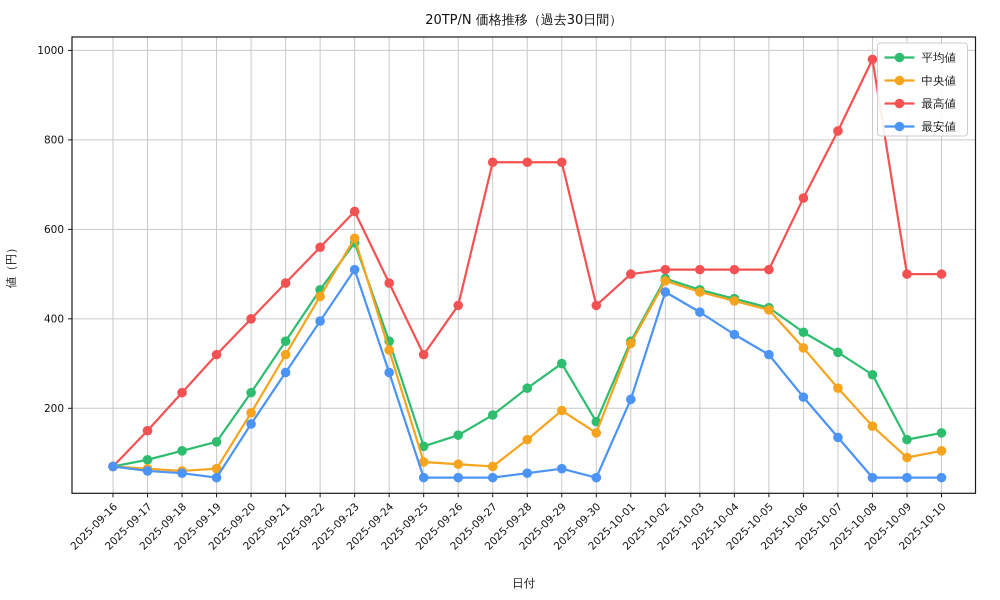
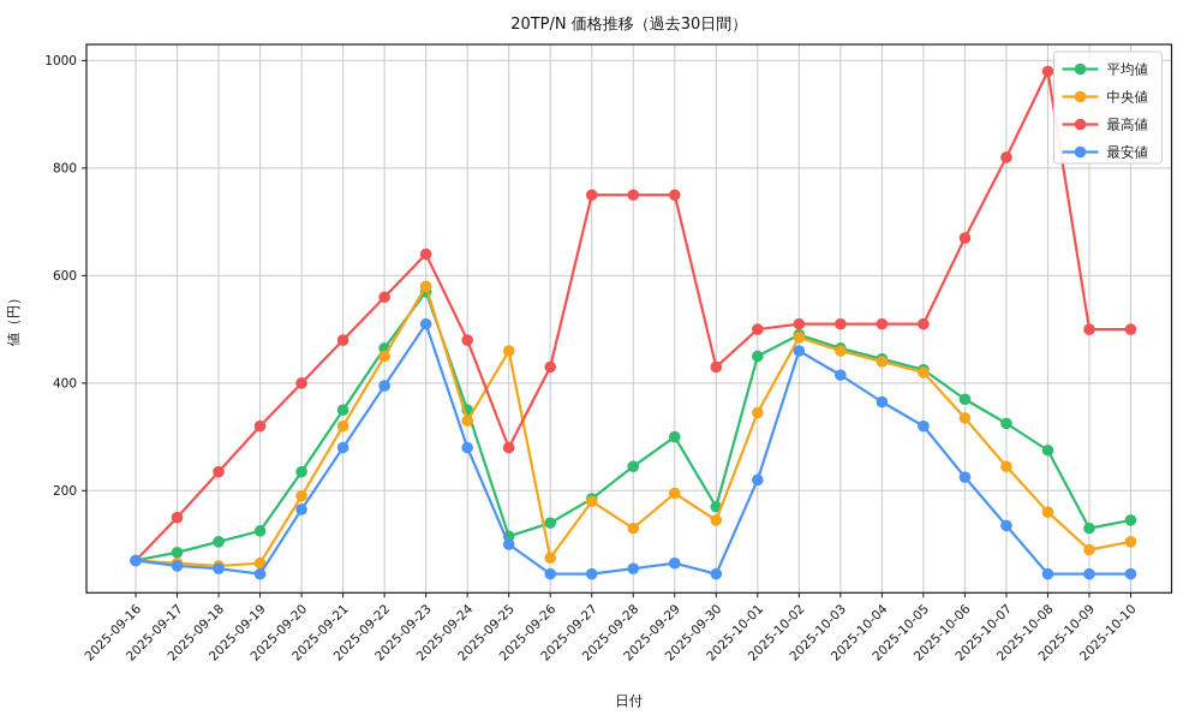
中央値/2025-09-25: 80 -> 460
最高値/2025-09-25: 320 -> 280
最安値/2025-09-25: 40 -> 100
中央値/2025-09-27: 70 -> 180
平均値/2025-10-01: 350 -> 450
